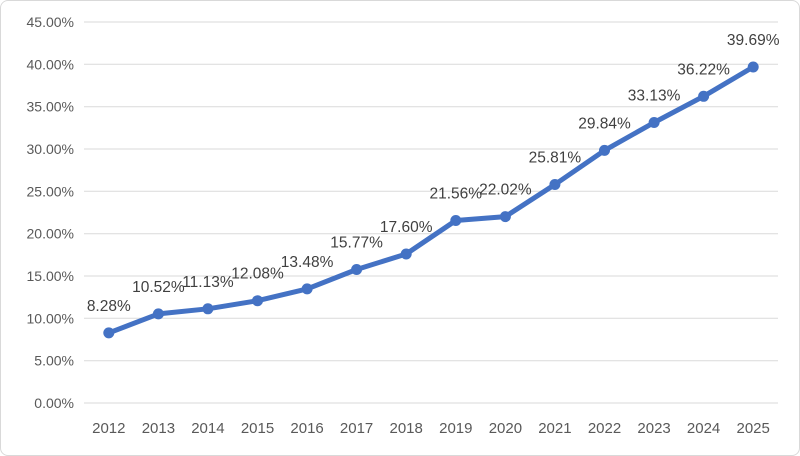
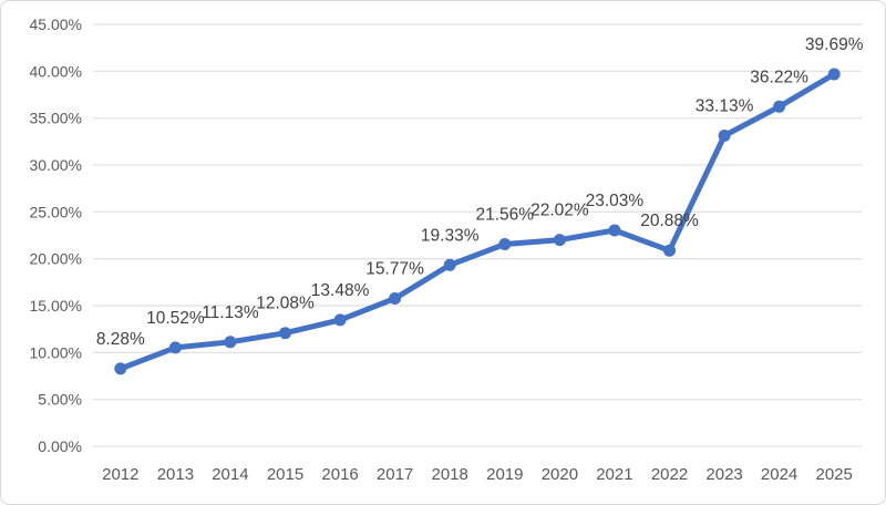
2018: 17.60% -> 19.33%
2021: 25.81% -> 23.03%
2022: 29.84% -> 20.88%
